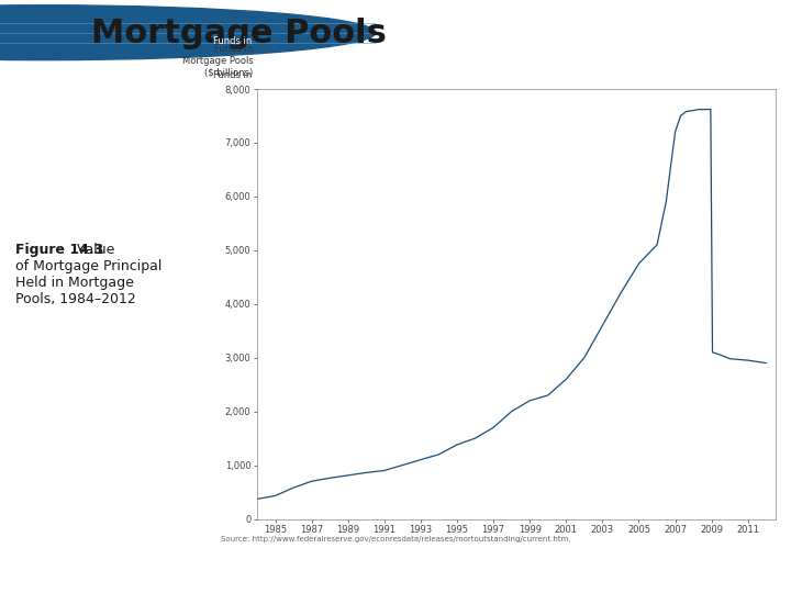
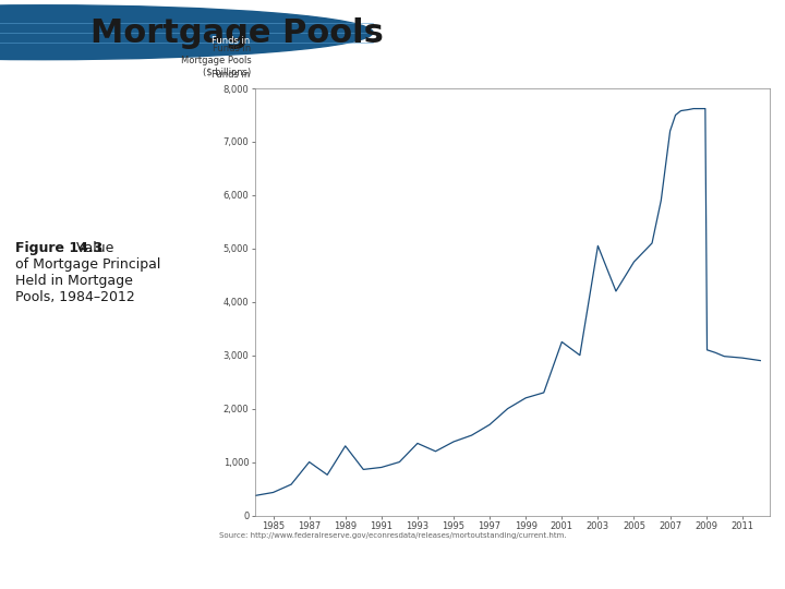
1987: 700 -> 1,000
1989: 810 -> 1,300
1993: 1,100 -> 1,350
2001: 2,600 -> 3,250
2003: 3,600 -> 5,050
